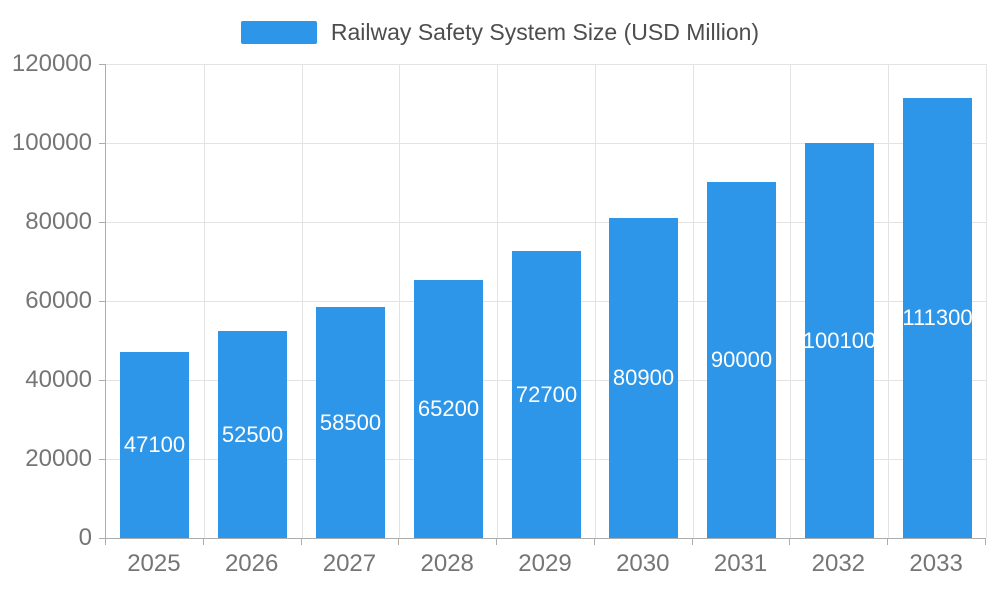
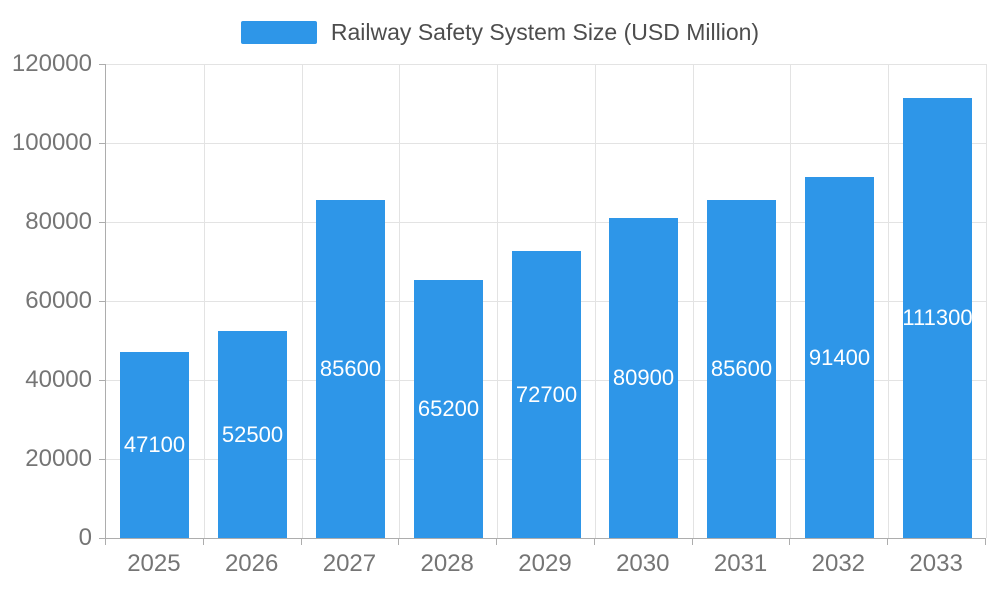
2027: 58500 -> 85600
2031: 90000 -> 85600
2032: 100100 -> 91400
